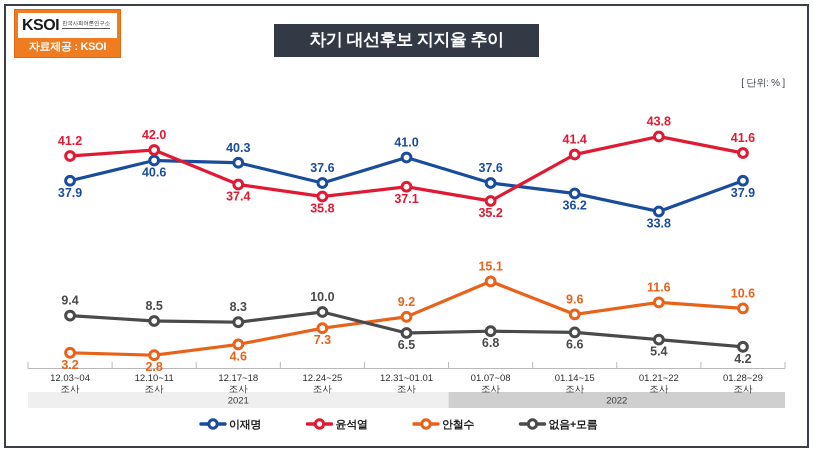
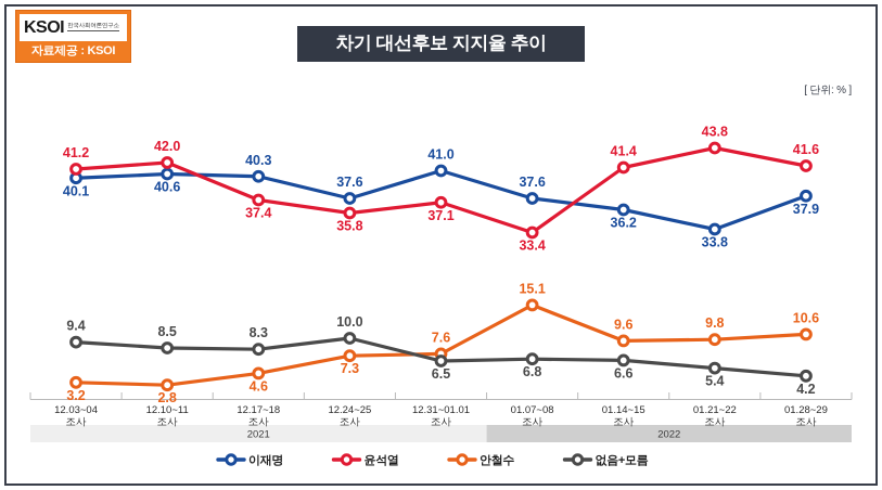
이재명/12.03~04 조사: 37.9 -> 40.1
안철수/12.31~01.01 조사: 9.2 -> 7.6
윤석열/01.07~08 조사: 35.2 -> 33.4
안철수/01.21~22 조사: 11.6 -> 9.8
